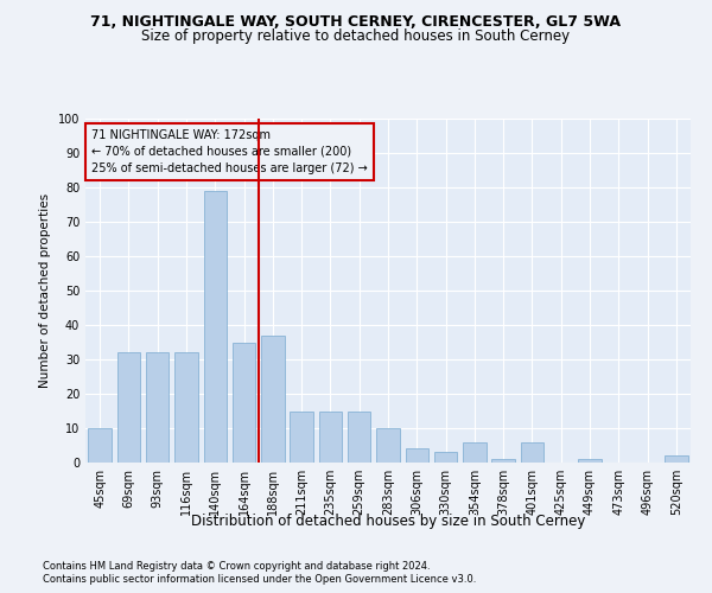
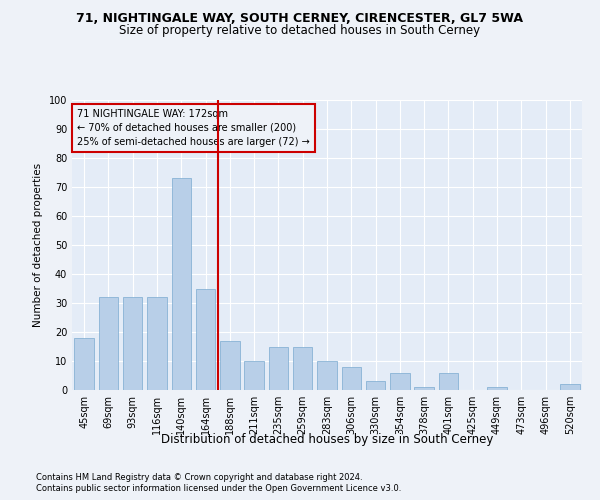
45sqm: 10 -> 18
140sqm: 79 -> 73
188sqm: 37 -> 17
211sqm: 15 -> 10
306sqm: 4 -> 8
